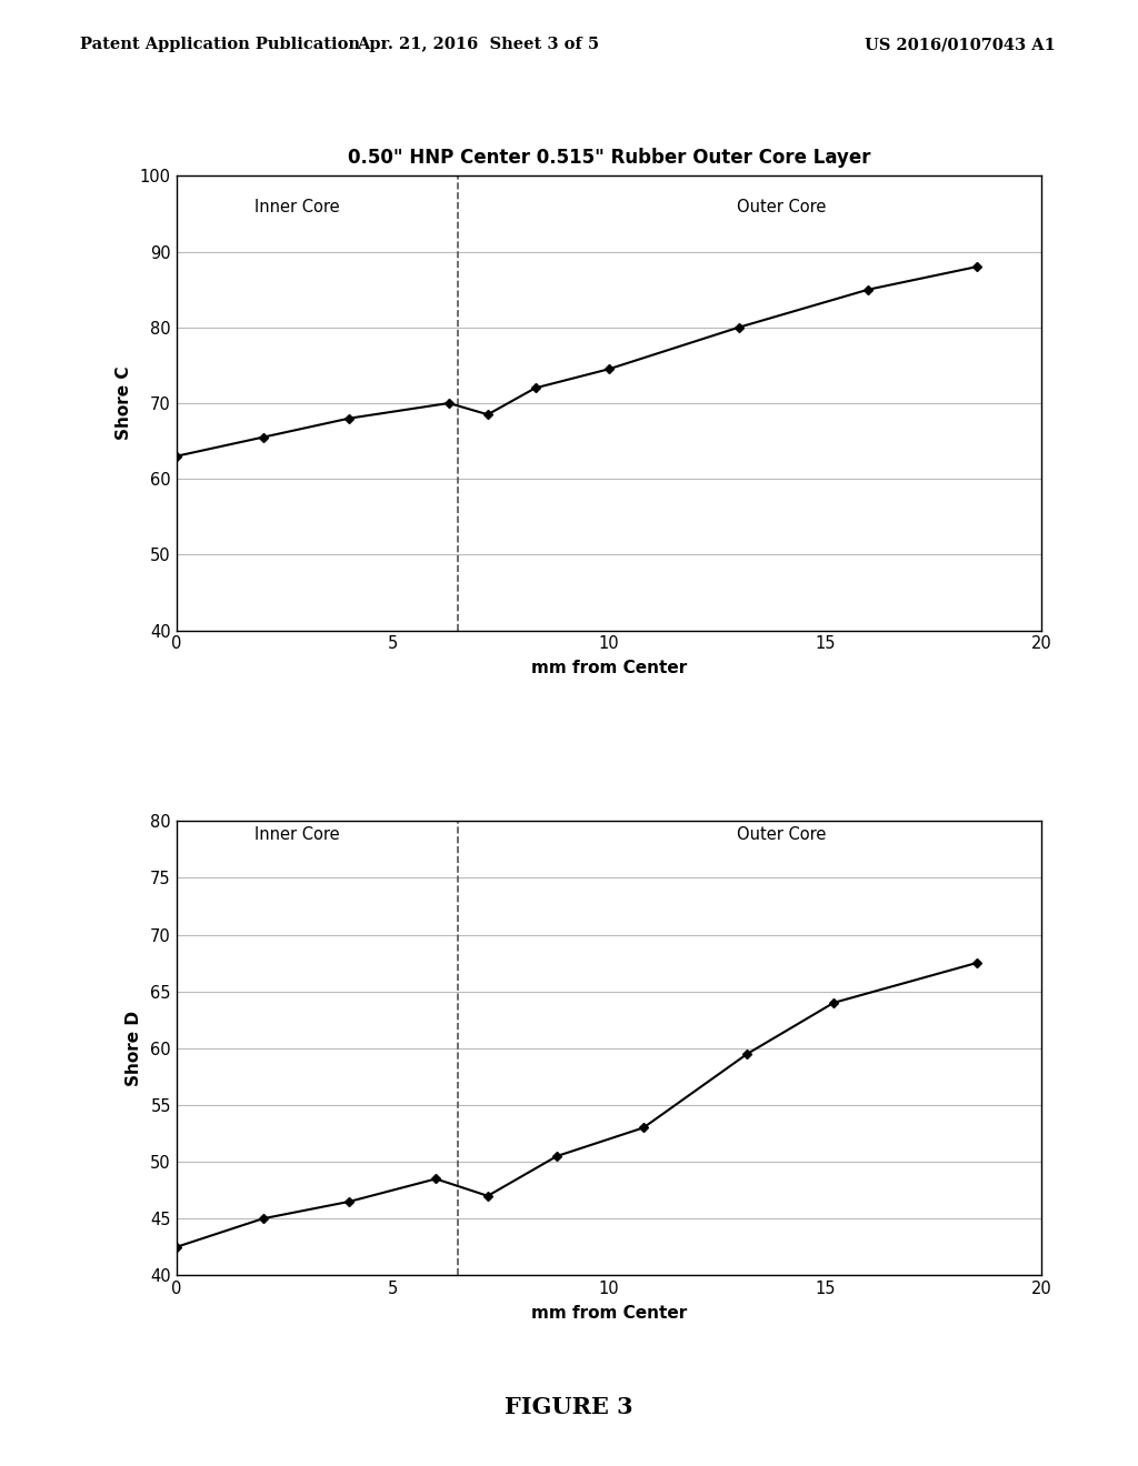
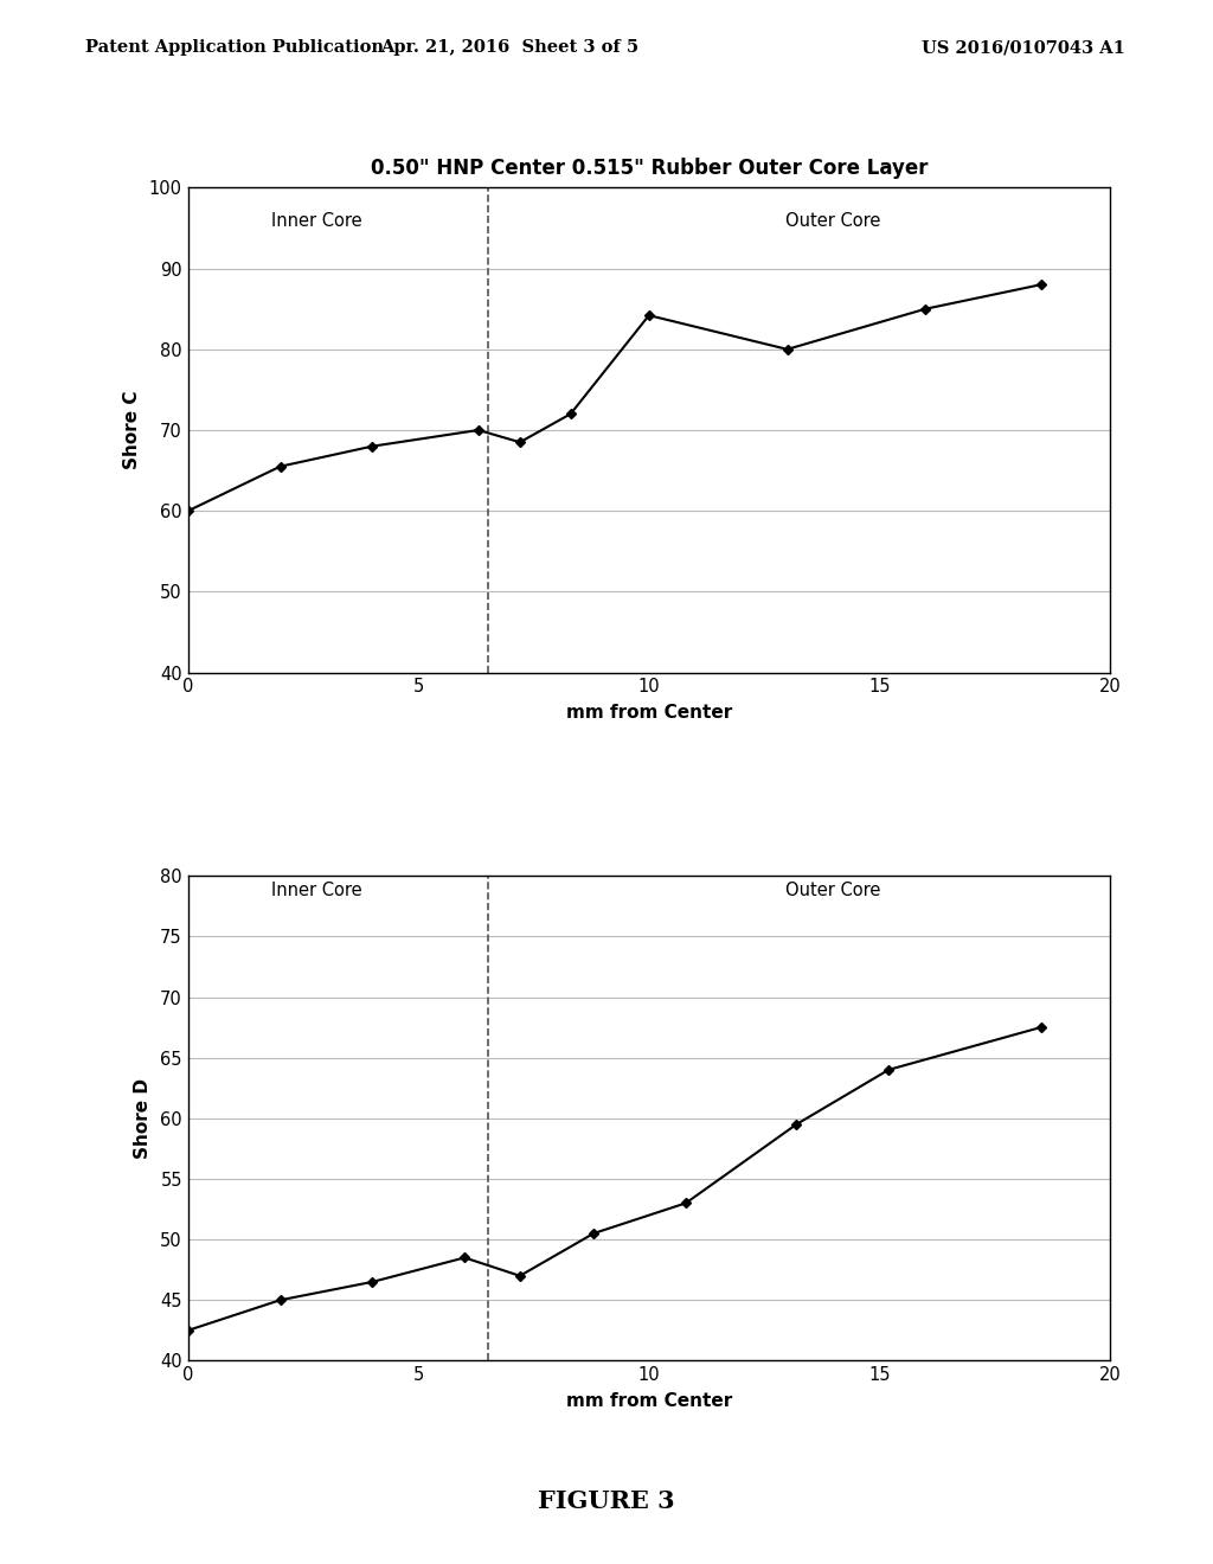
0.50" HNP Center 0.515" Rubber Outer Core Layer/0: 63.0 -> 60.0
0.50" HNP Center 0.515" Rubber Outer Core Layer/10: 74.5 -> 84.2
